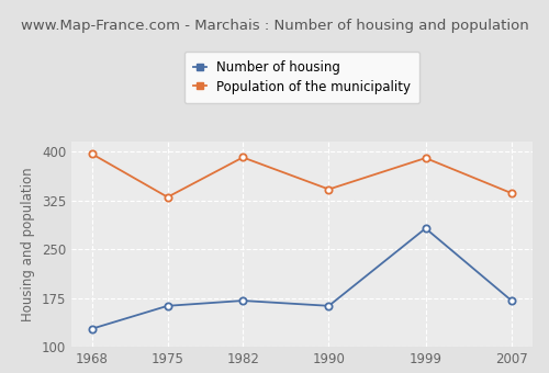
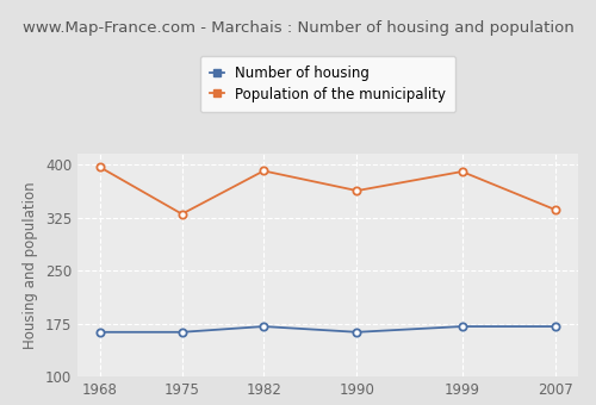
Number of housing/1968: 128 -> 163
Population of the municipality/1990: 342 -> 363
Number of housing/1999: 282 -> 171
